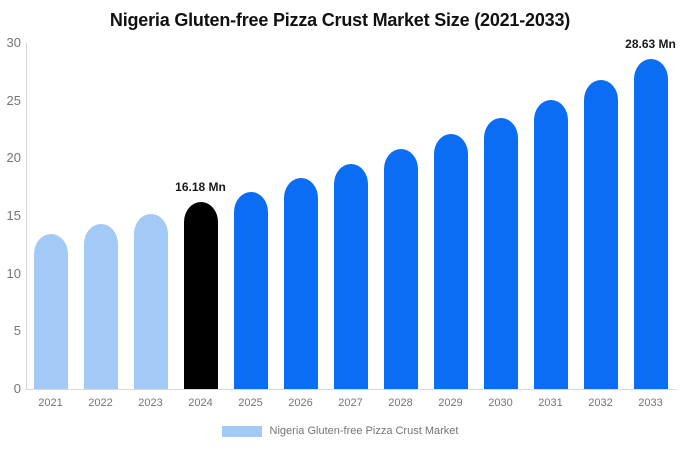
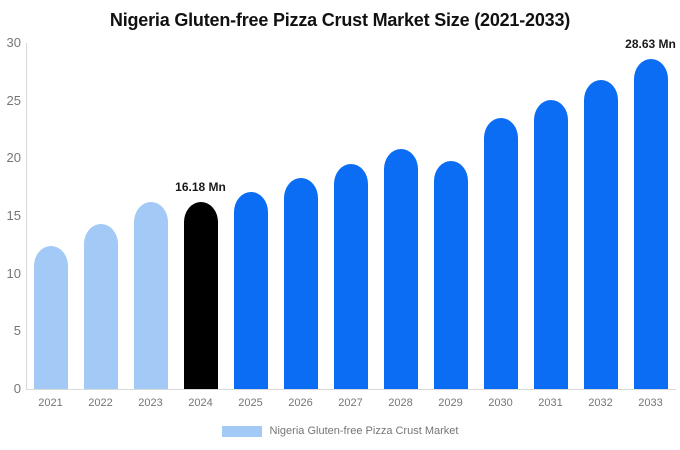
2021: 13.4 -> 12.4
2023: 15.2 -> 16.2
2029: 22.1 -> 19.8
